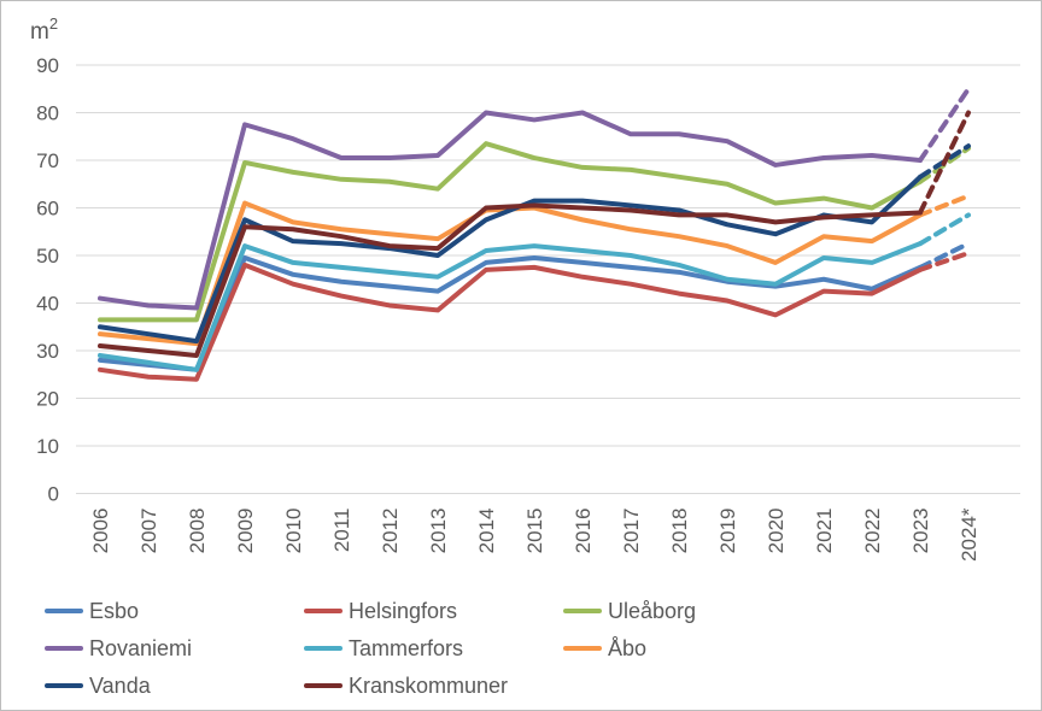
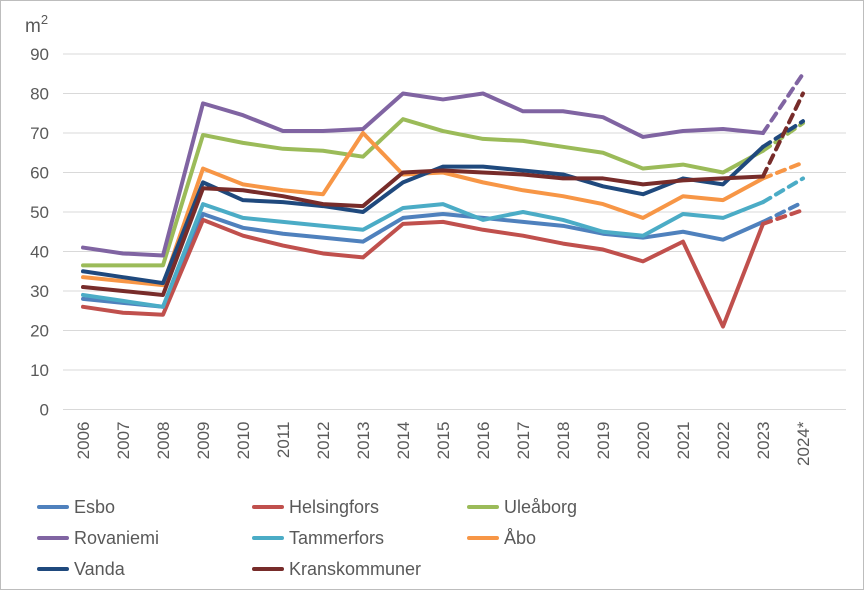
Åbo/2013: 54 -> 70
Tammerfors/2016: 51 -> 48
Helsingfors/2022: 42 -> 21
